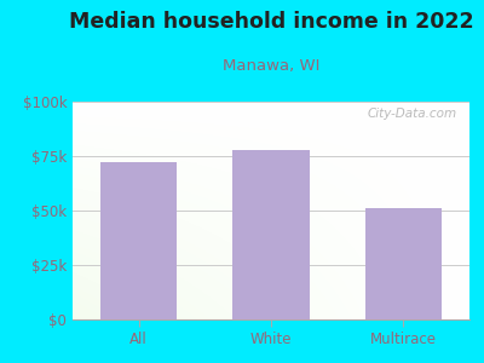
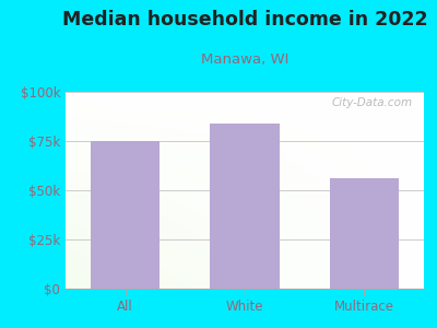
All: $72k -> $75k
White: $78k -> $84k
Multirace: $51k -> $56k
